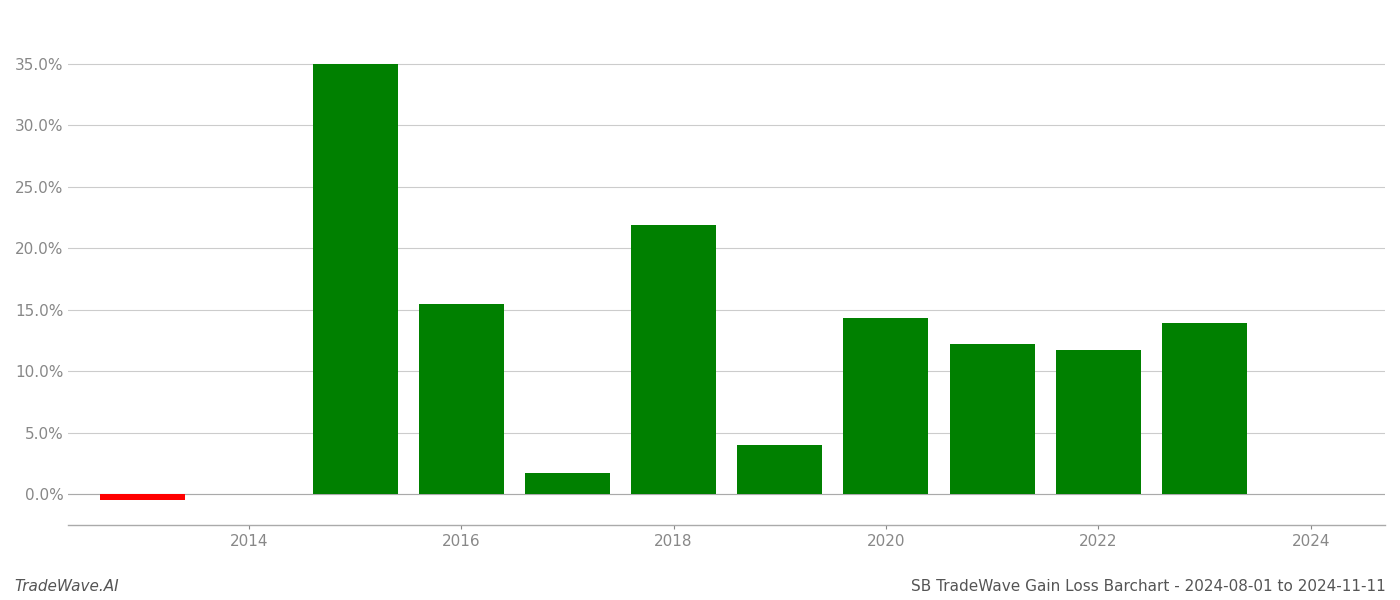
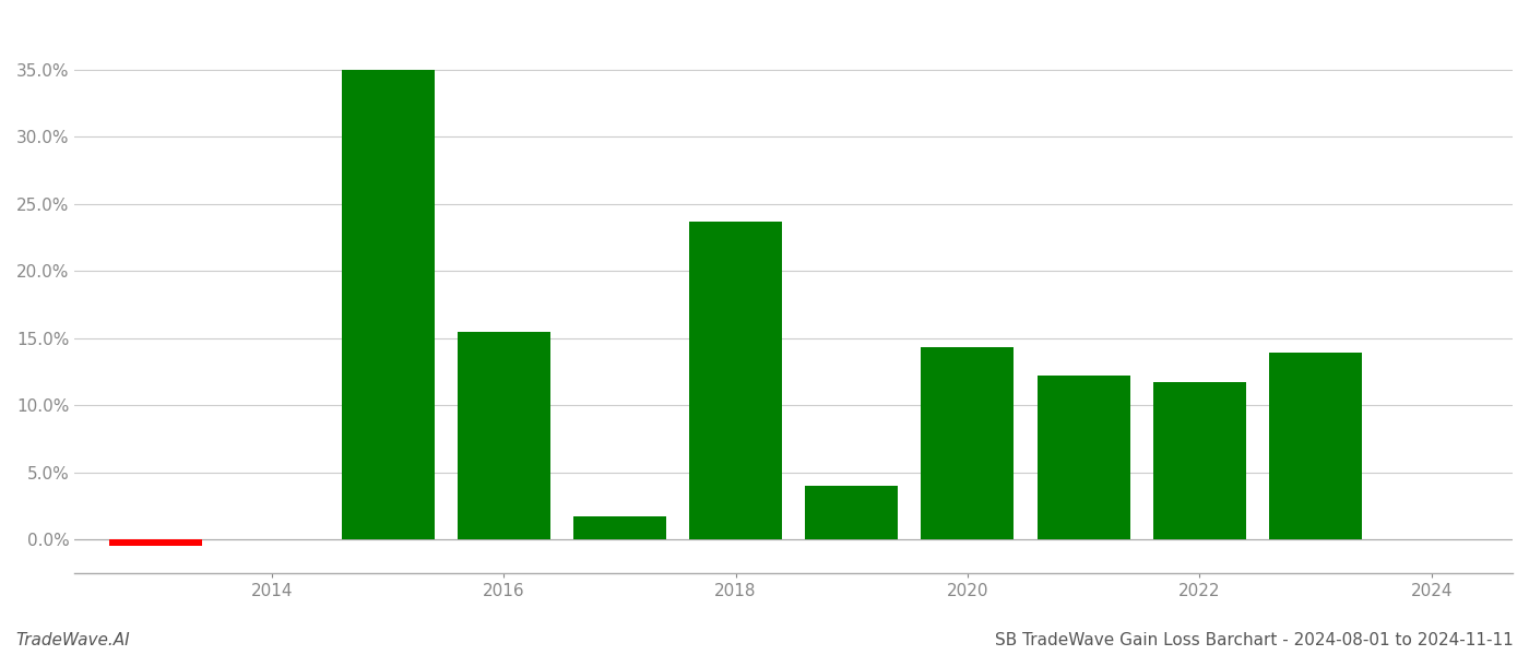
2018: 21.9% -> 23.7%
